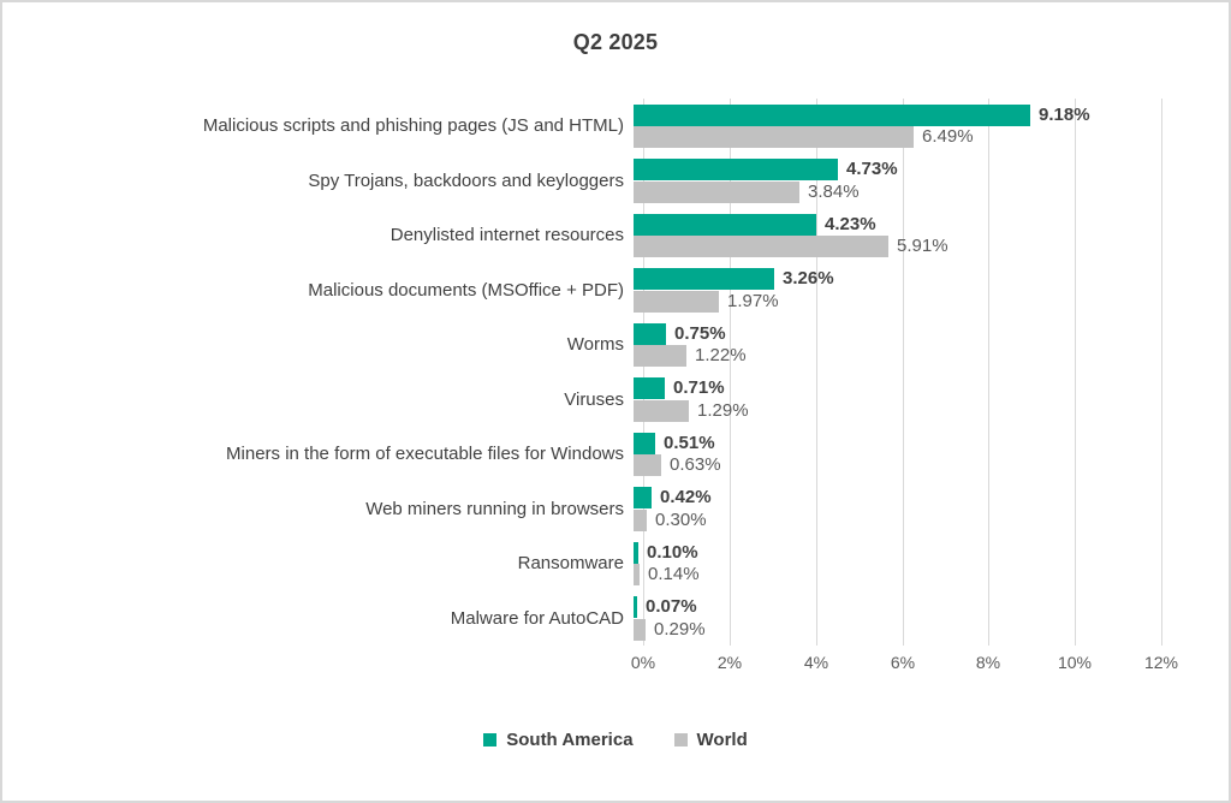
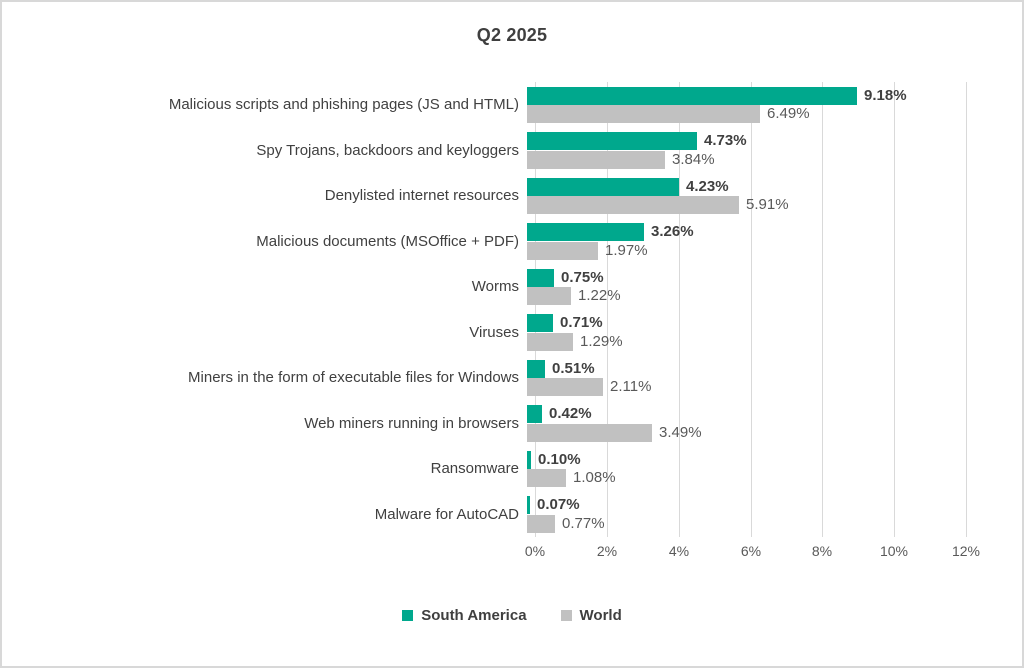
World/Miners in the form of executable files for Windows: 0.63% -> 2.11%
World/Web miners running in browsers: 0.30% -> 3.49%
World/Ransomware: 0.14% -> 1.08%
World/Malware for AutoCAD: 0.29% -> 0.77%
